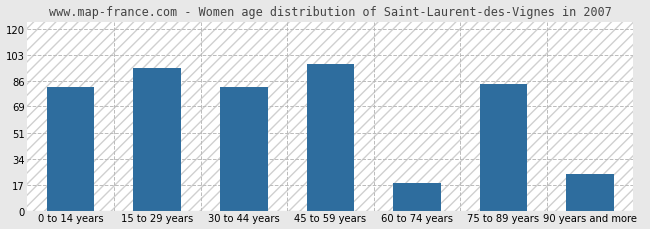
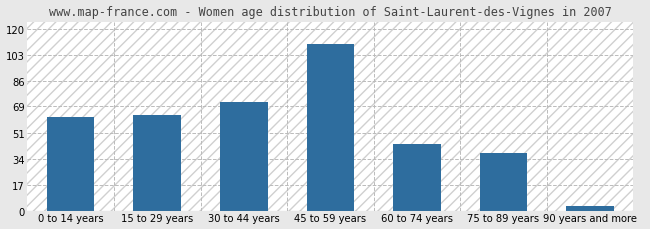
0 to 14 years: 82 -> 62
15 to 29 years: 94 -> 63
30 to 44 years: 82 -> 72
45 to 59 years: 97 -> 110
60 to 74 years: 18 -> 44
75 to 89 years: 84 -> 38
90 years and more: 24 -> 3
